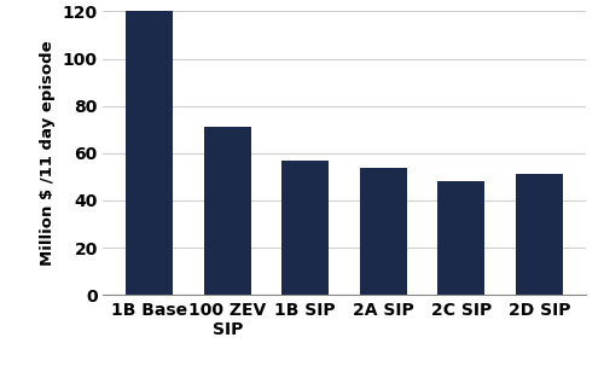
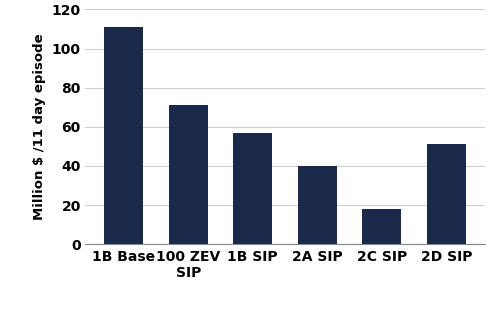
1B Base: 120 -> 111
2A SIP: 54 -> 40
2C SIP: 48 -> 18
